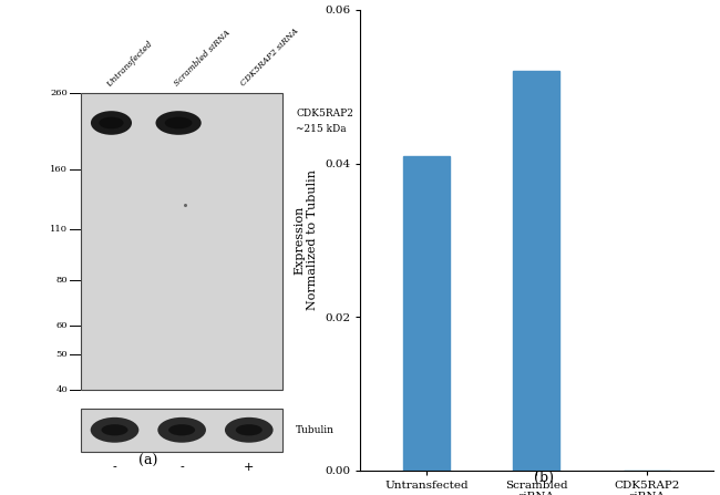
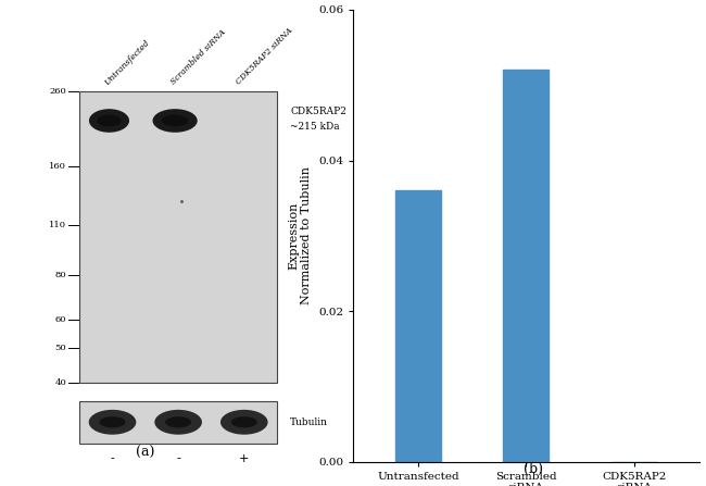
Untransfected: 0.041 -> 0.036
